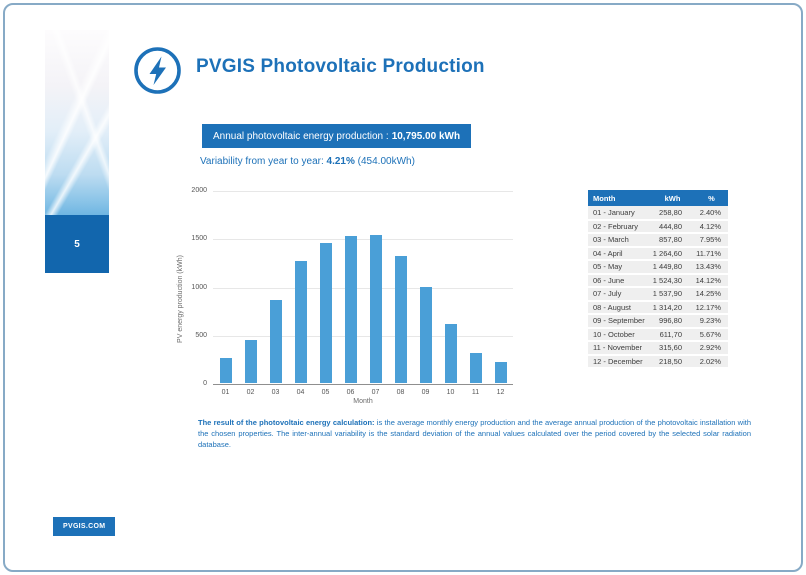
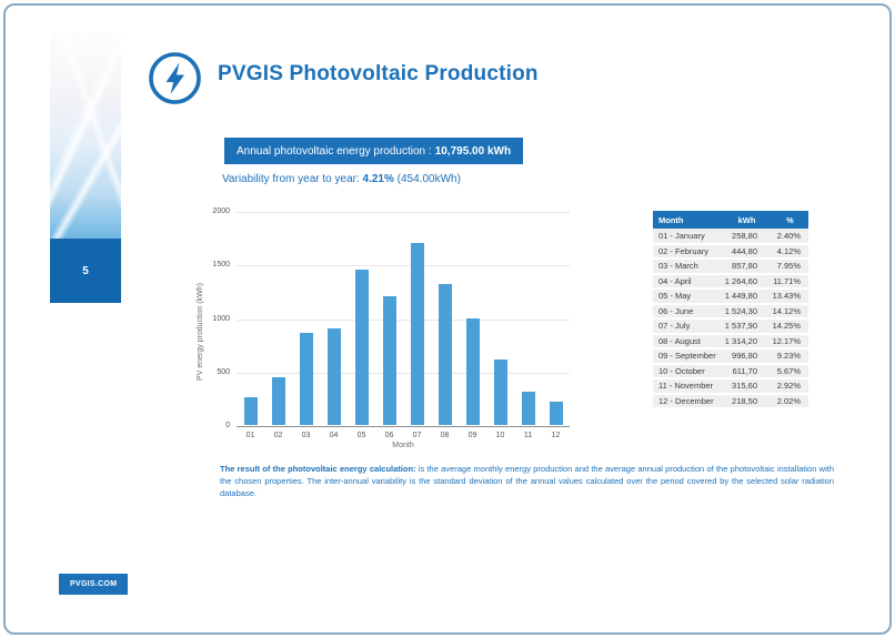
04: 1300 -> 900
06: 1500 -> 1200
07: 1500 -> 1700
